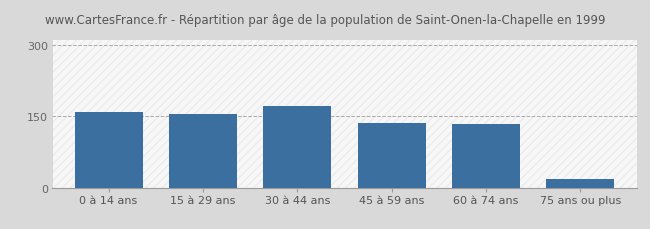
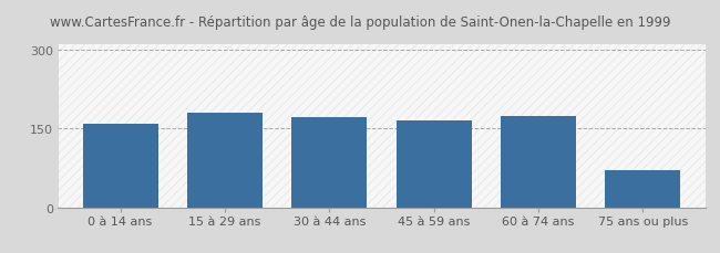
15 à 29 ans: 154 -> 180
45 à 59 ans: 136 -> 165
60 à 74 ans: 133 -> 175
75 ans ou plus: 18 -> 70
